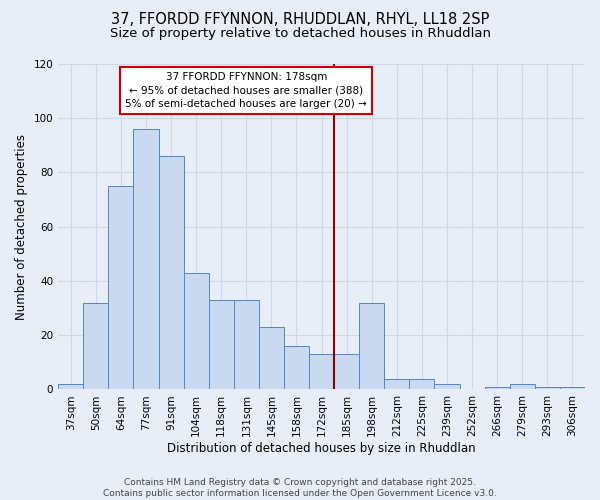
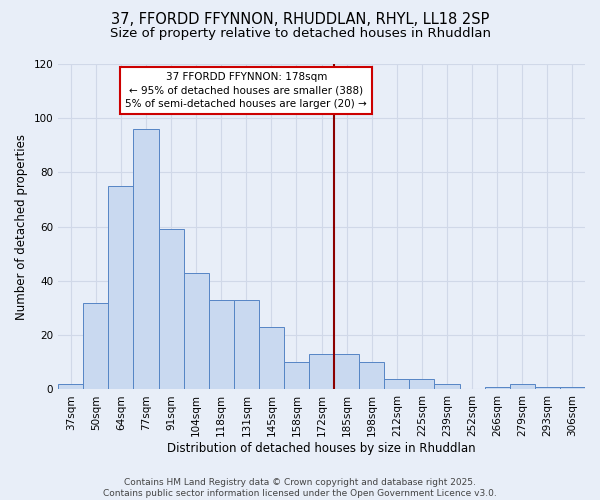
91sqm: 86 -> 59
158sqm: 16 -> 10
198sqm: 32 -> 10
